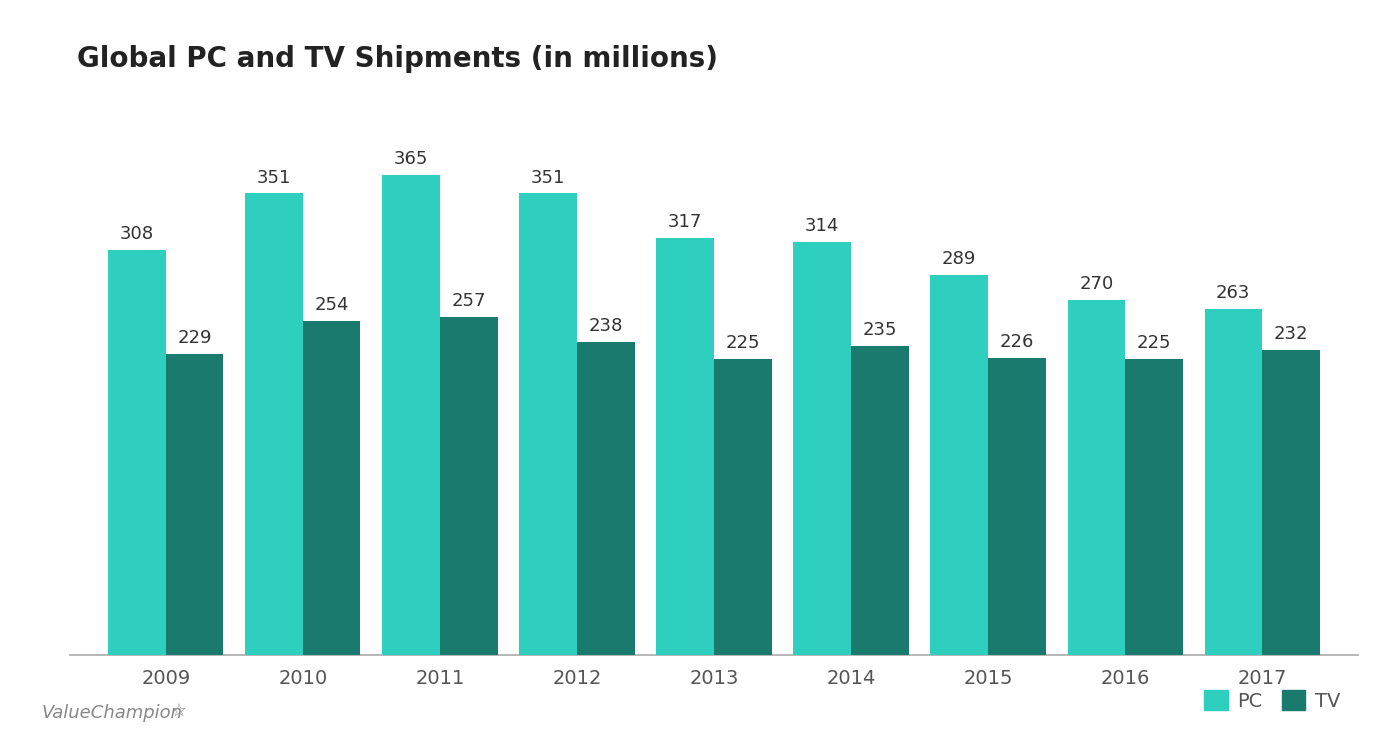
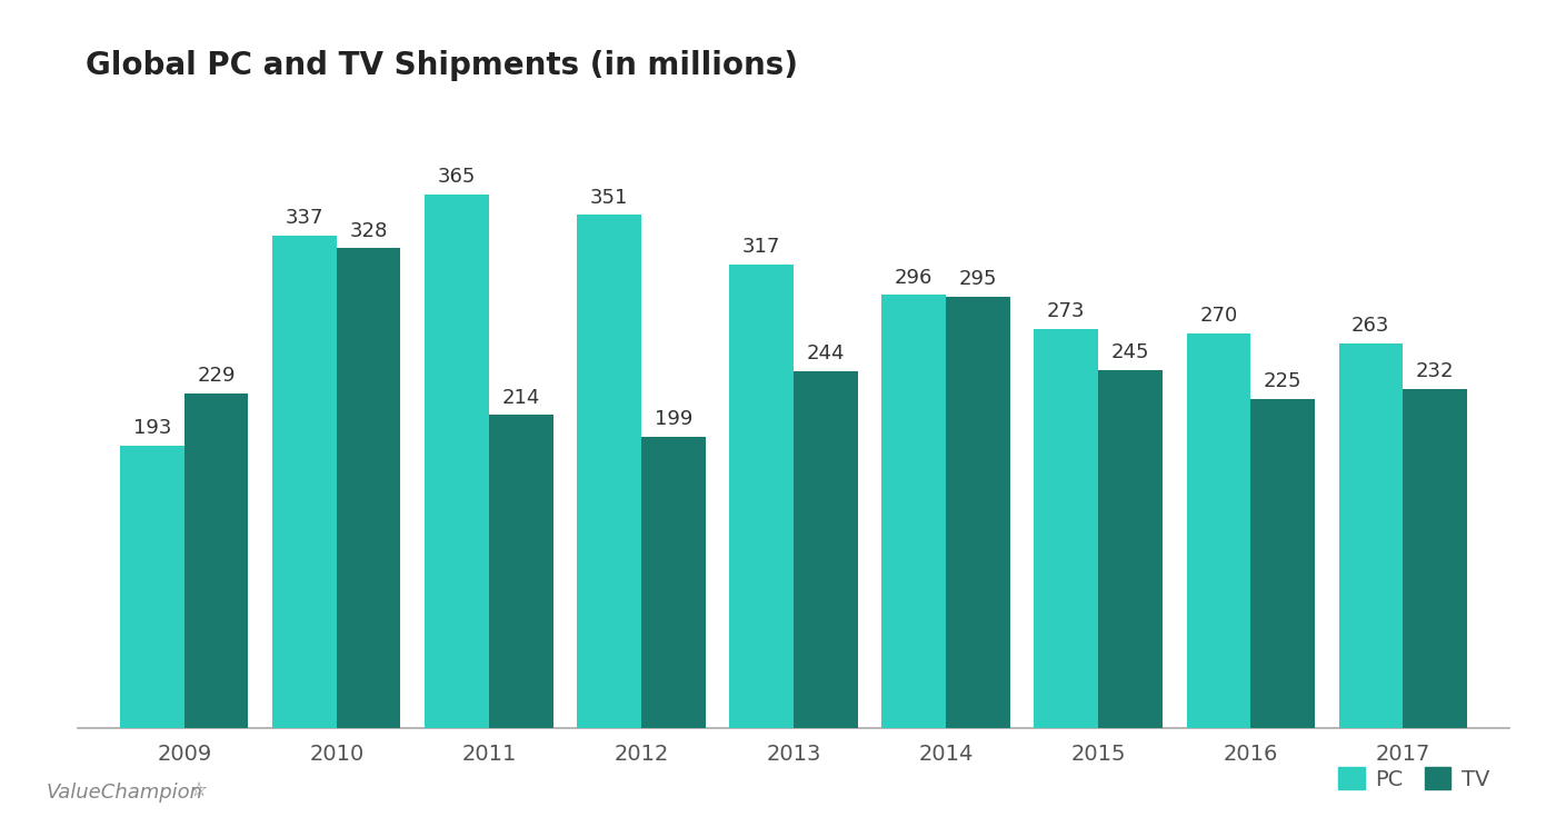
PC/2009: 308 -> 193
PC/2010: 351 -> 337
TV/2010: 254 -> 328
TV/2011: 257 -> 214
TV/2012: 238 -> 199
TV/2013: 225 -> 244
PC/2014: 314 -> 296
TV/2014: 235 -> 295
PC/2015: 289 -> 273
TV/2015: 226 -> 245
